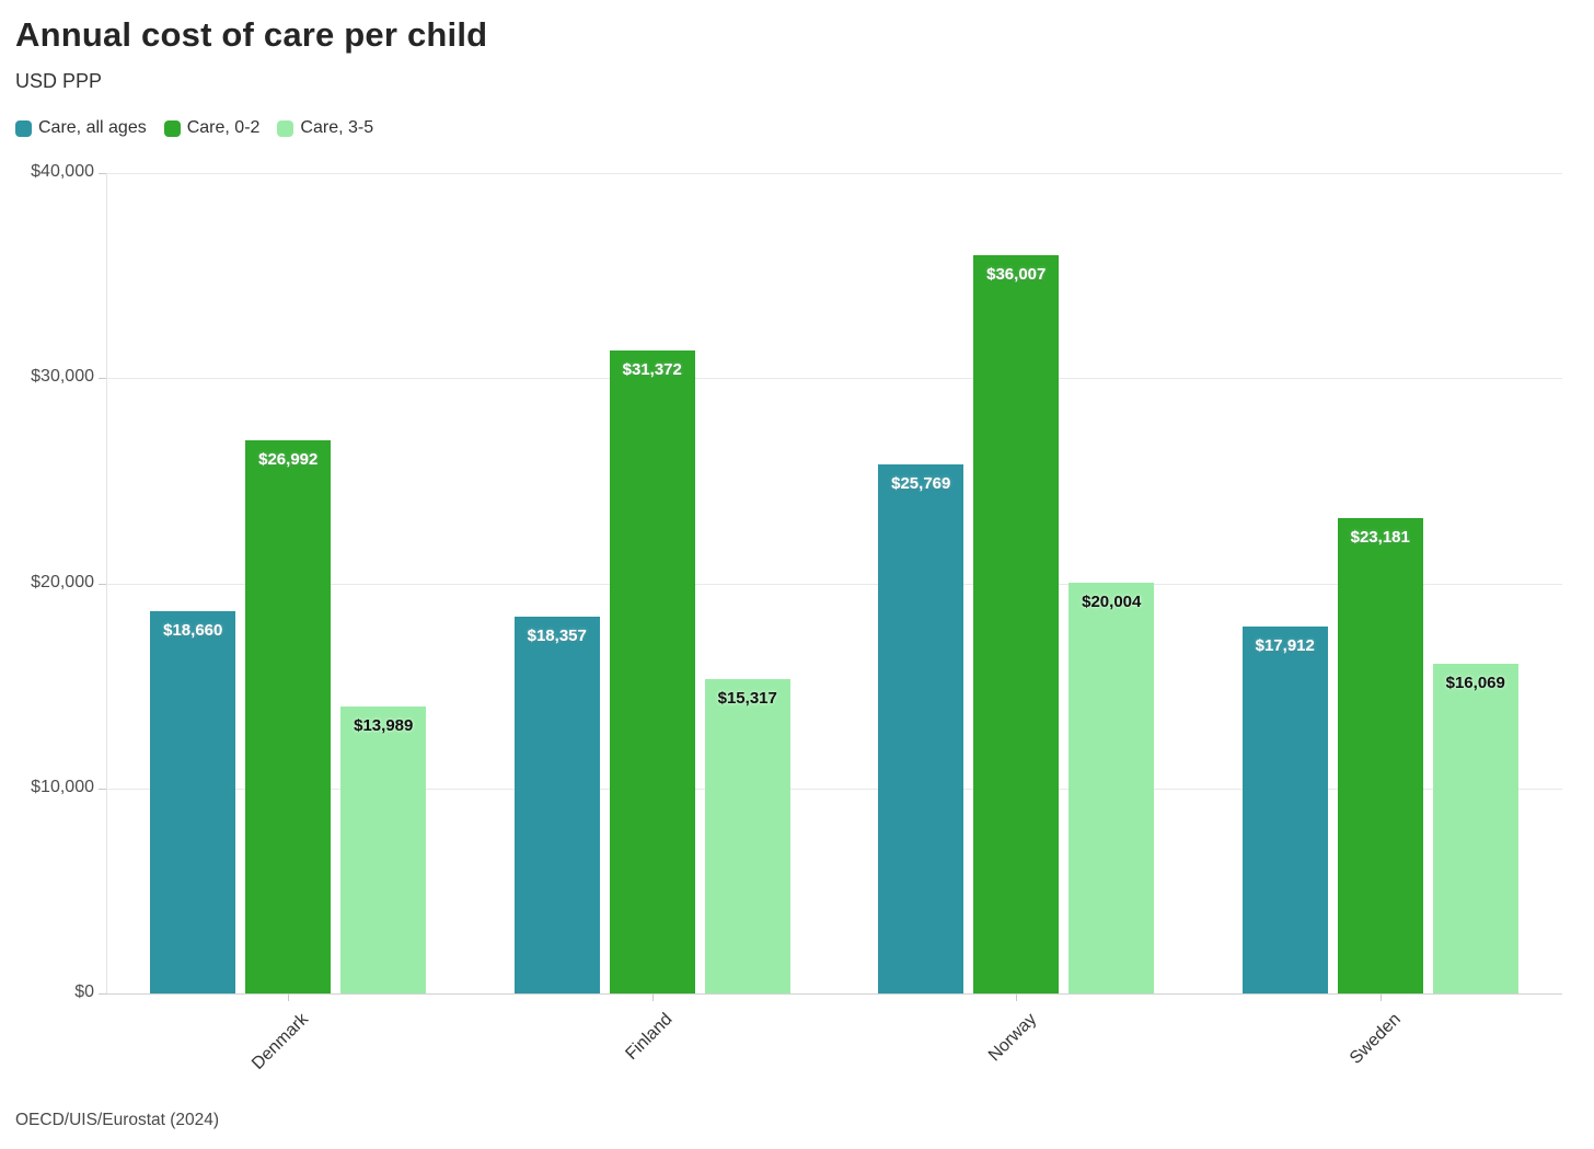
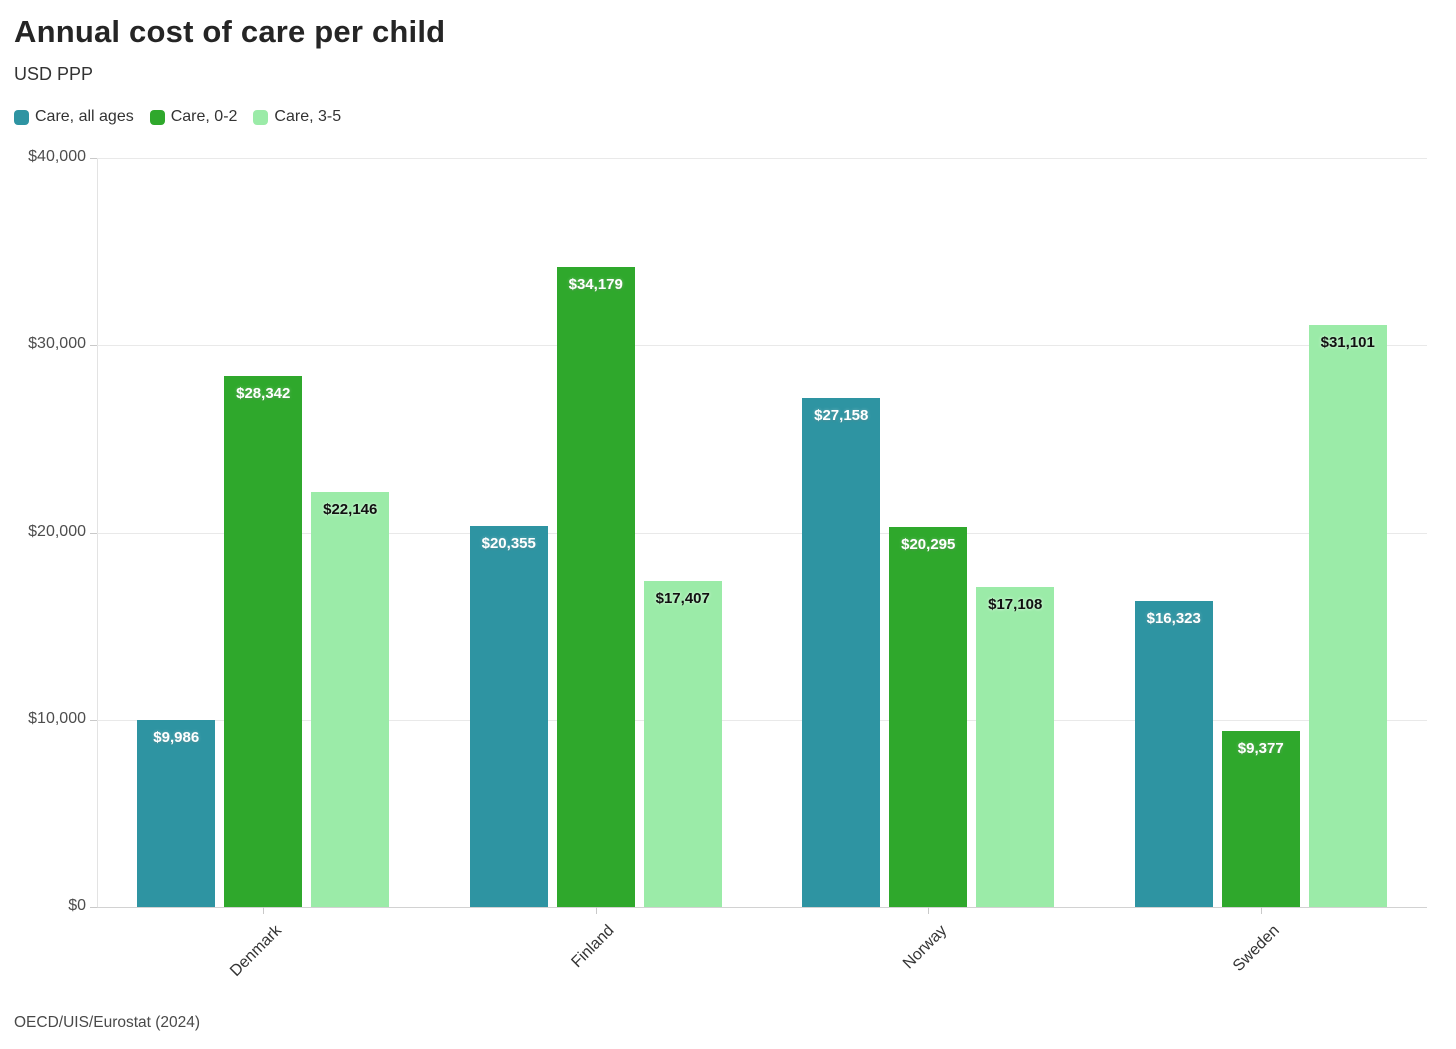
Care, all ages/Denmark: $18,660 -> $9,986
Care, 0-2/Denmark: $26,992 -> $28,342
Care, 3-5/Denmark: $13,989 -> $22,146
Care, all ages/Finland: $18,357 -> $20,355
Care, 0-2/Finland: $31,372 -> $34,179
Care, 3-5/Finland: $15,317 -> $17,407
Care, all ages/Norway: $25,769 -> $27,158
Care, 0-2/Norway: $36,007 -> $20,295
Care, 3-5/Norway: $20,004 -> $17,108
Care, all ages/Sweden: $17,912 -> $16,323
Care, 0-2/Sweden: $23,181 -> $9,377
Care, 3-5/Sweden: $16,069 -> $31,101
